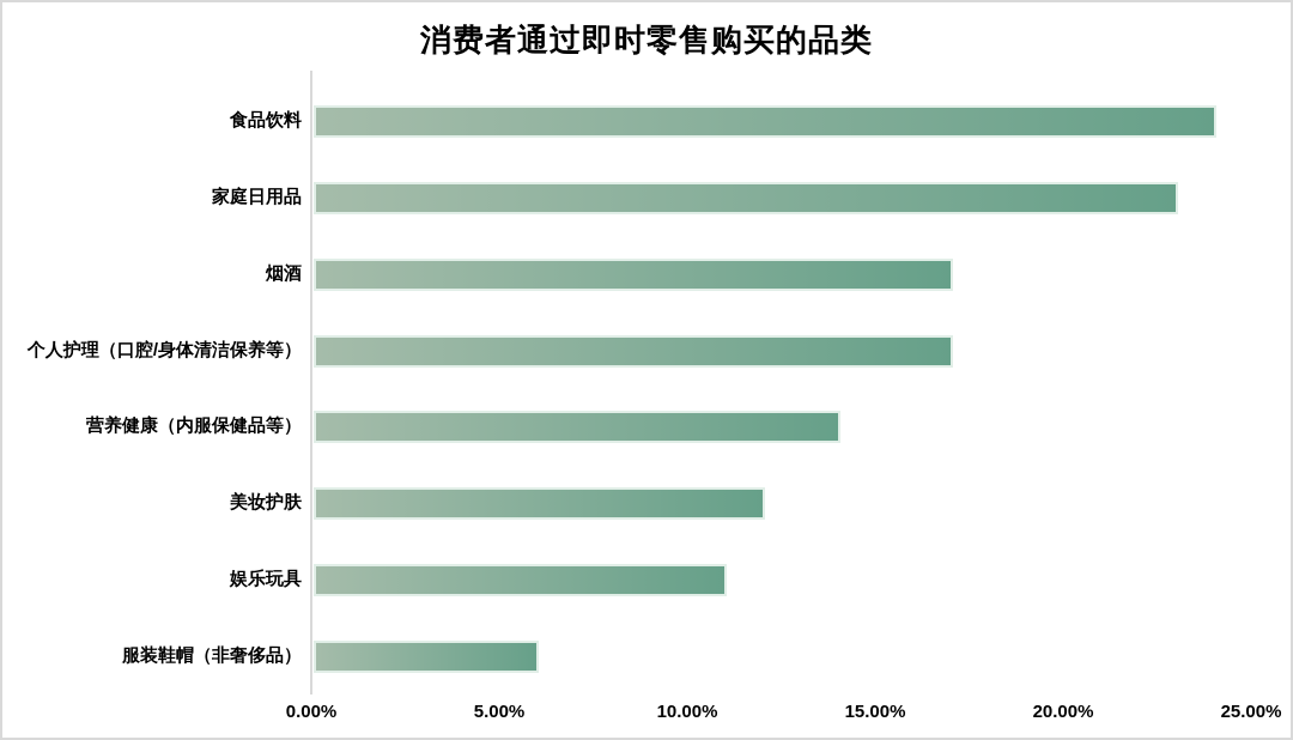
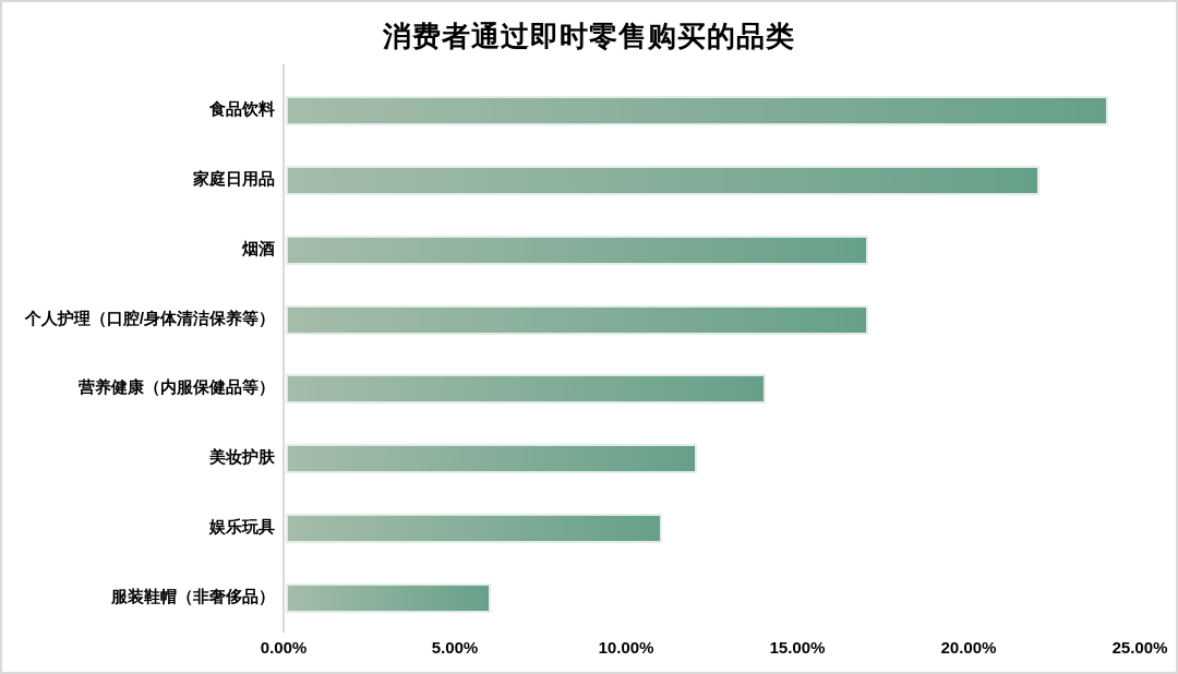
家庭日用品: 23% -> 22%
